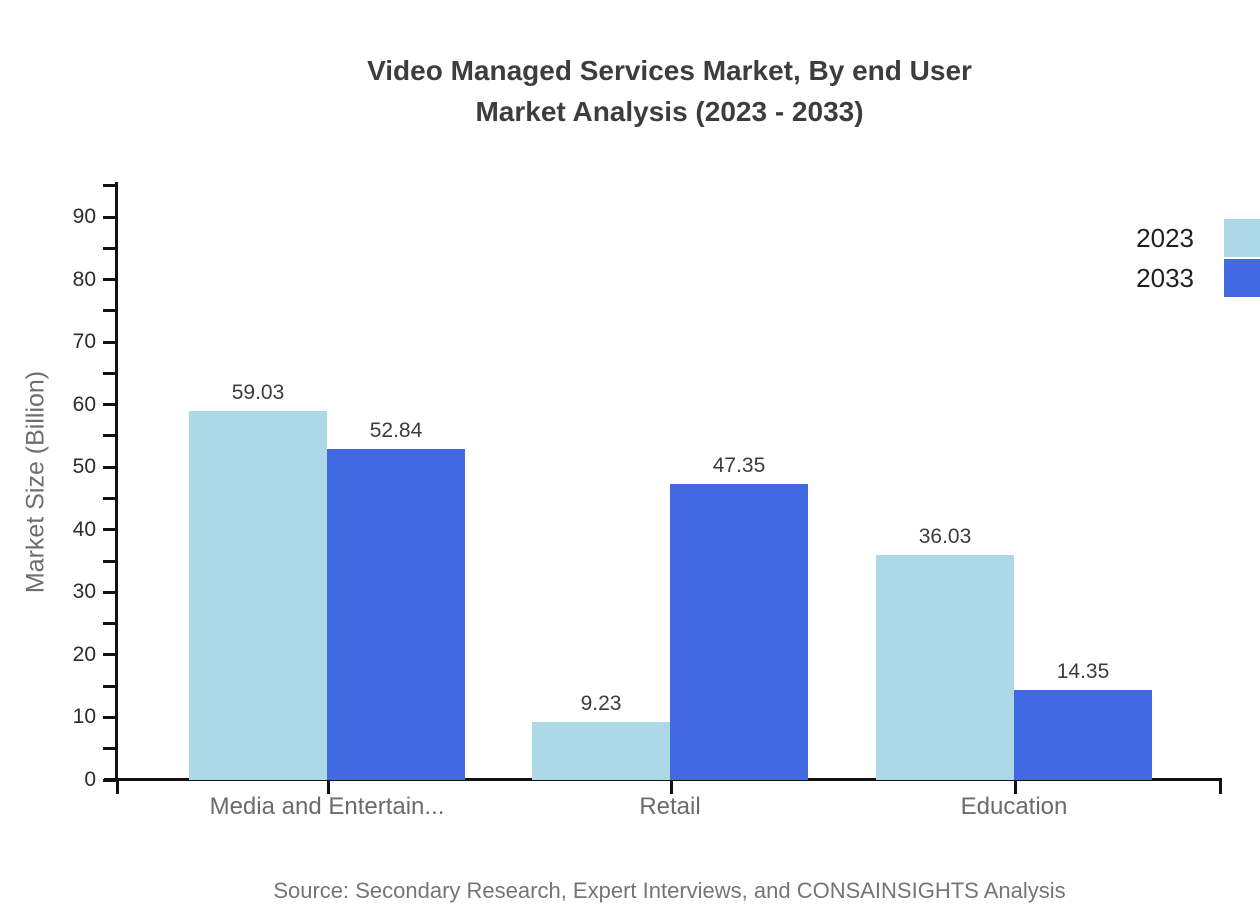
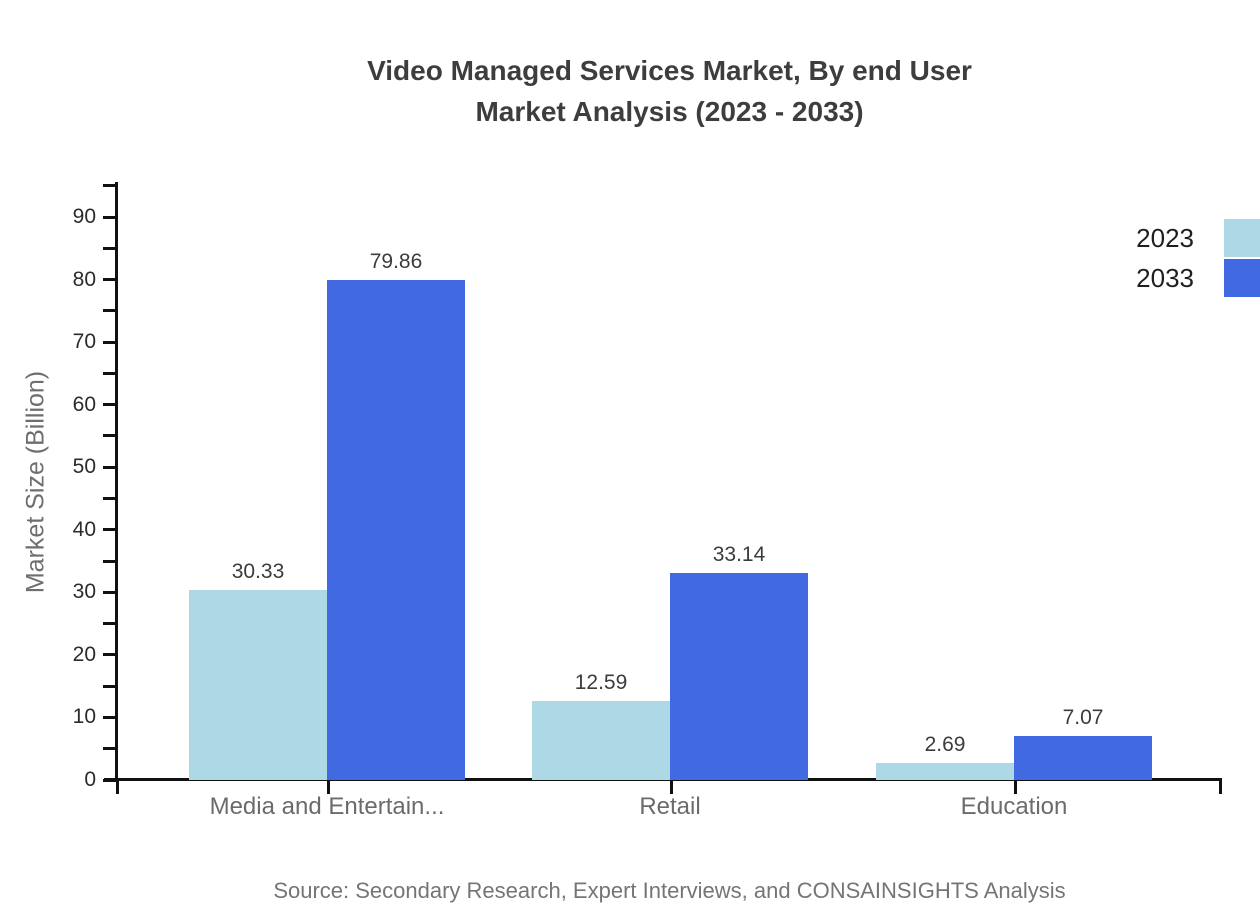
2023/Media and Entertain...: 59.03 -> 30.33
2033/Media and Entertain...: 52.84 -> 79.86
2023/Retail: 9.23 -> 12.59
2033/Retail: 47.35 -> 33.14
2023/Education: 36.03 -> 2.69
2033/Education: 14.35 -> 7.07
